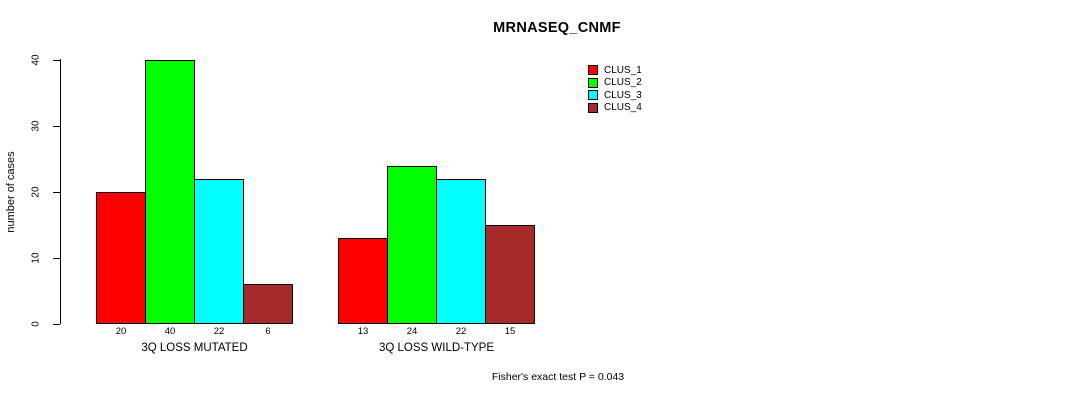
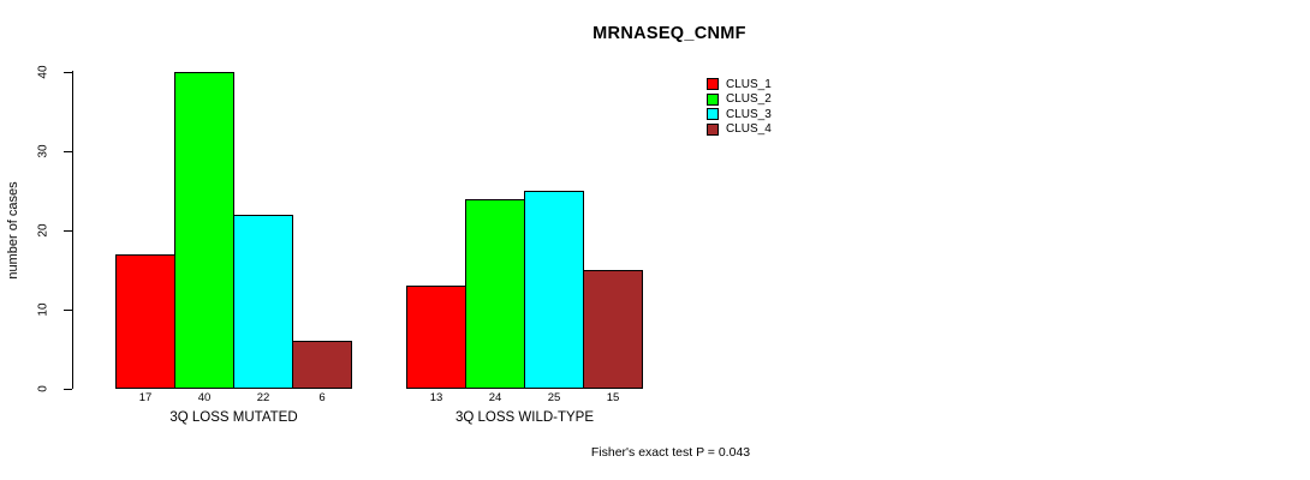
CLUS_1/3Q LOSS MUTATED: 20 -> 17
CLUS_3/3Q LOSS WILD-TYPE: 22 -> 25
